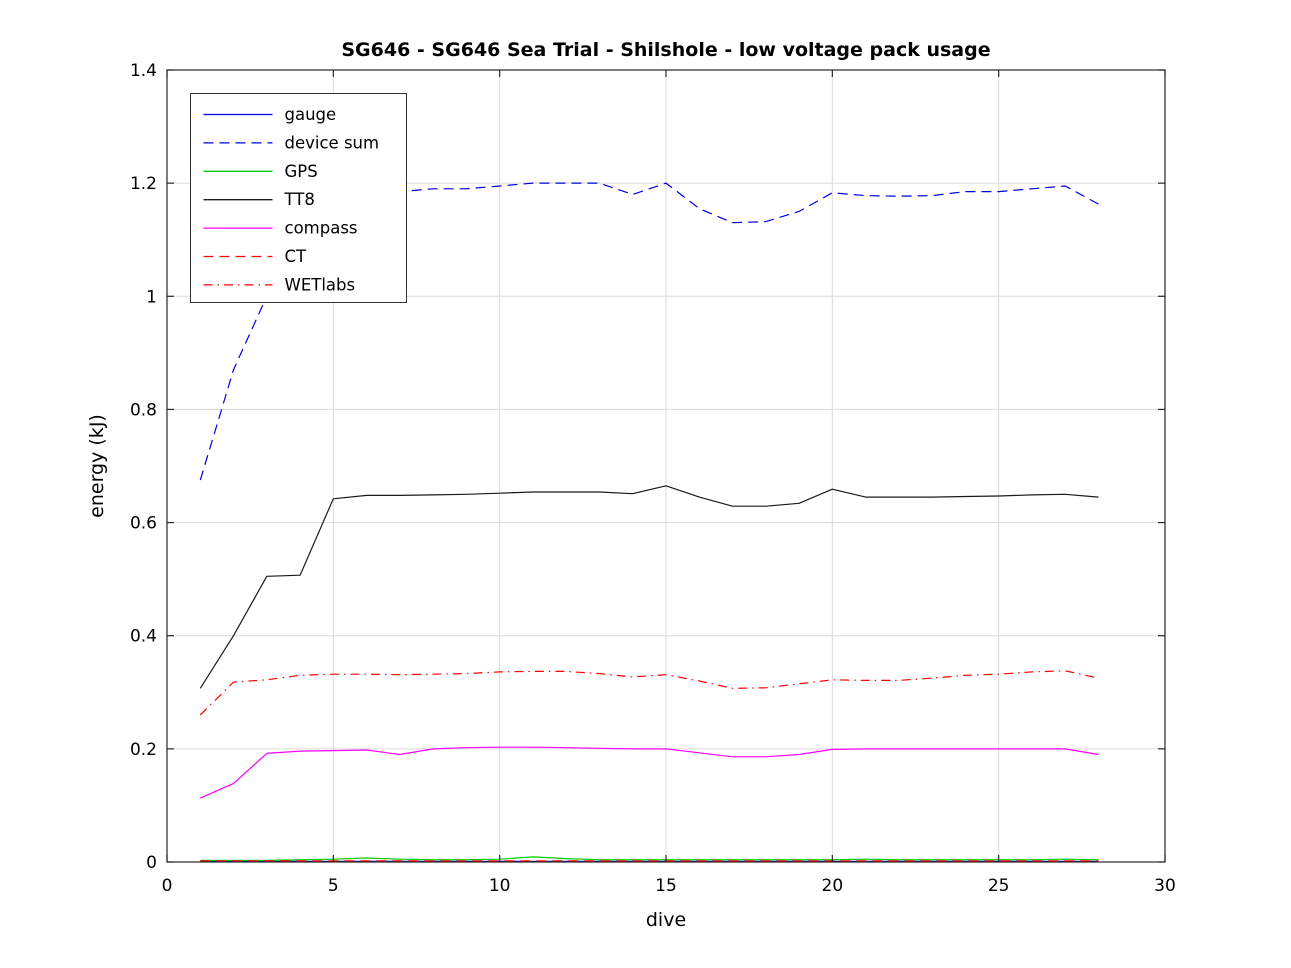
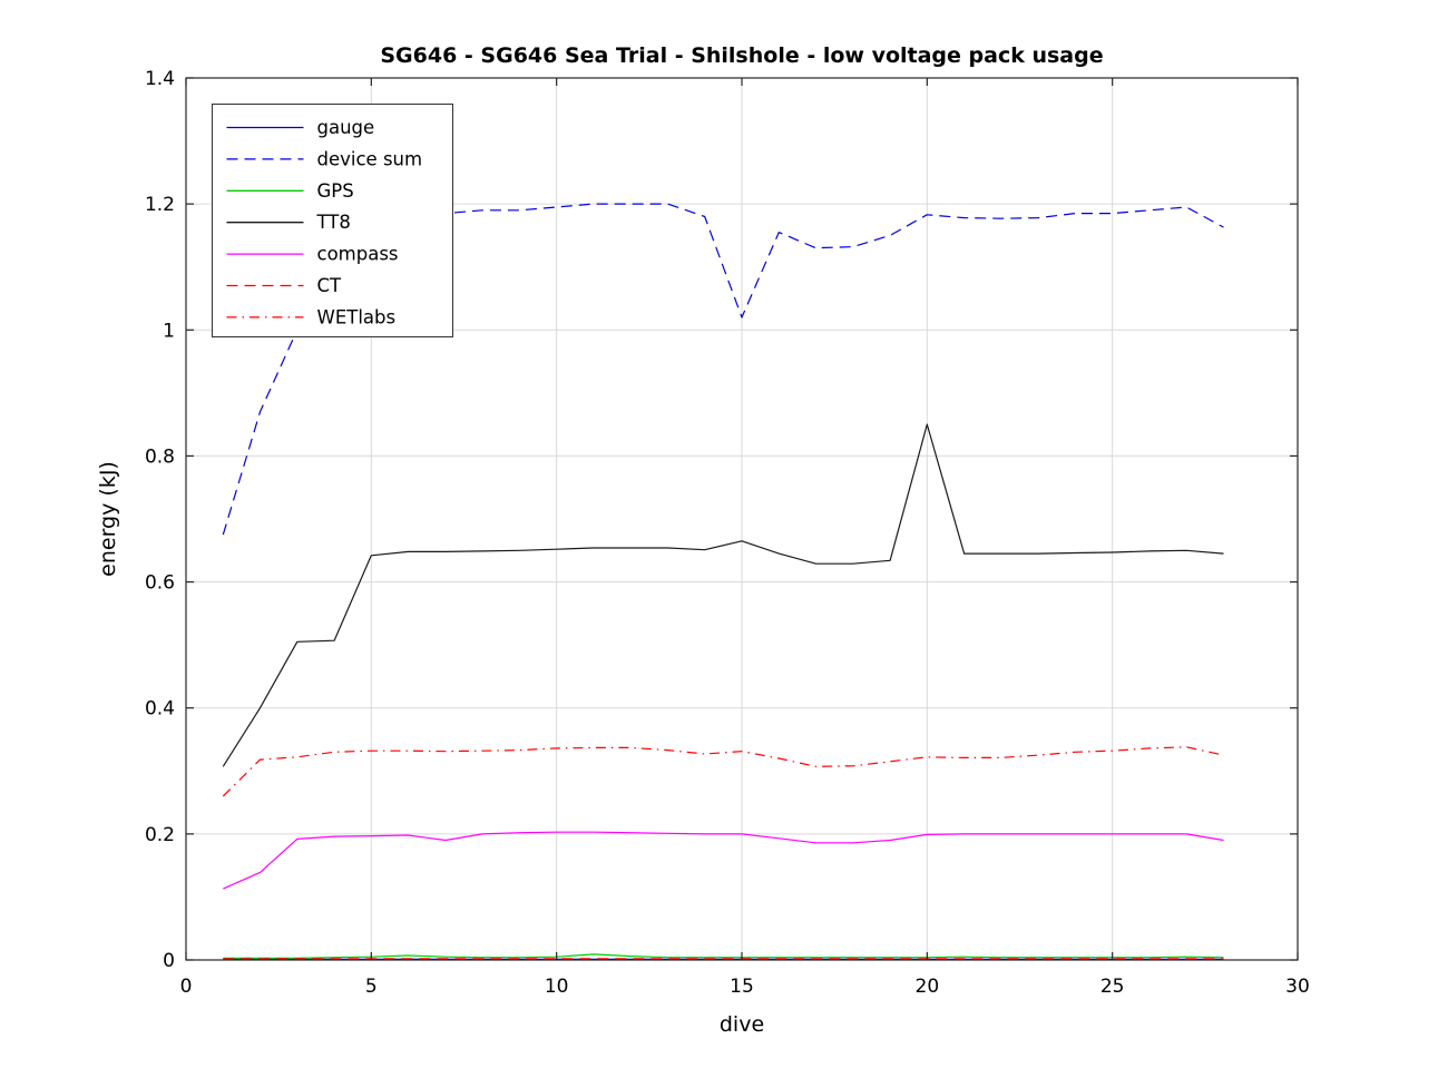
device sum/5: 1.14 -> 1.19
device sum/15: 1.20 -> 1.02
TT8/20: 0.66 -> 0.85
